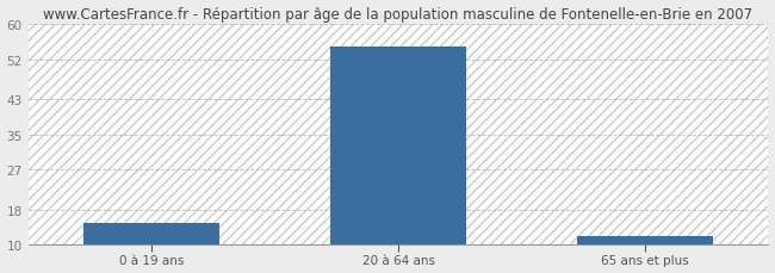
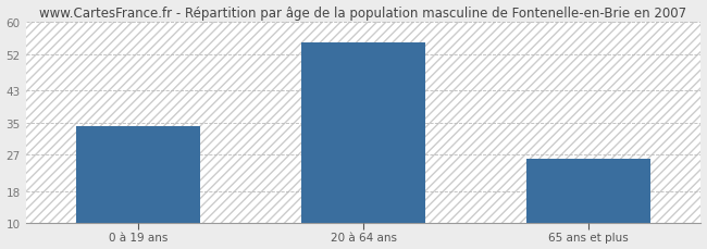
0 à 19 ans: 15 -> 34
65 ans et plus: 12 -> 26
